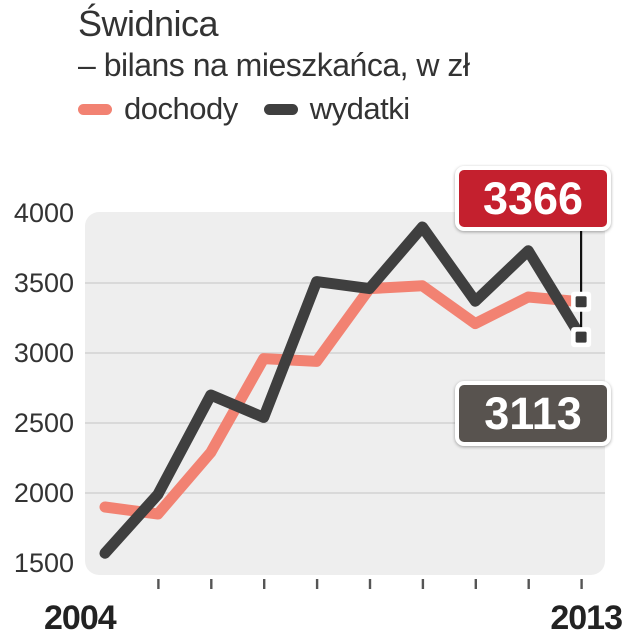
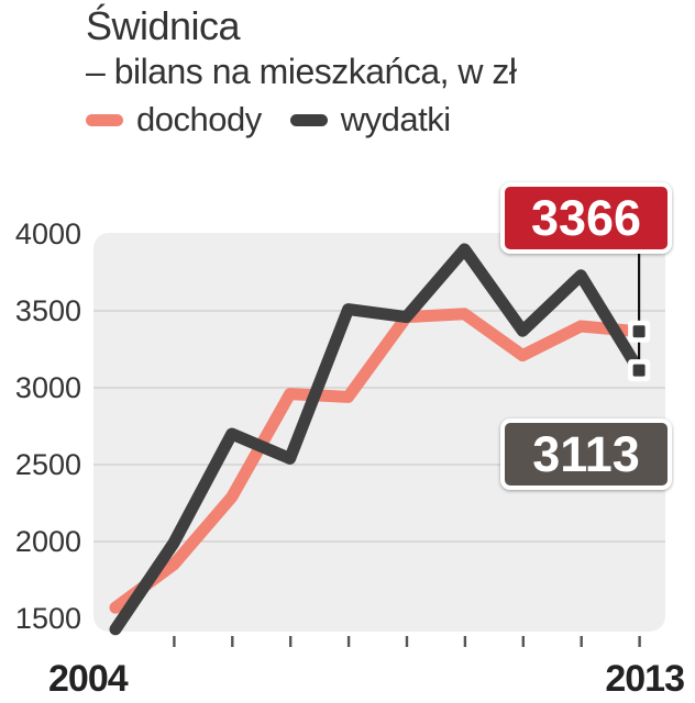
dochody/2004: 1900 -> 1570
wydatki/2004: 1570 -> 1430
